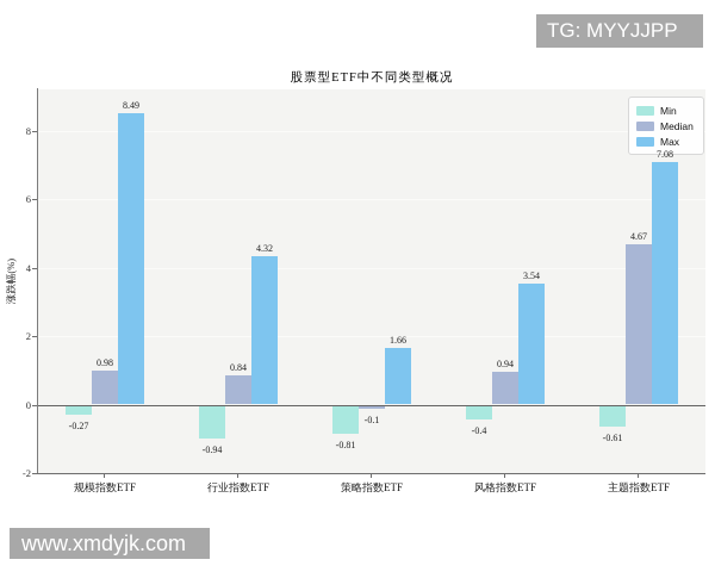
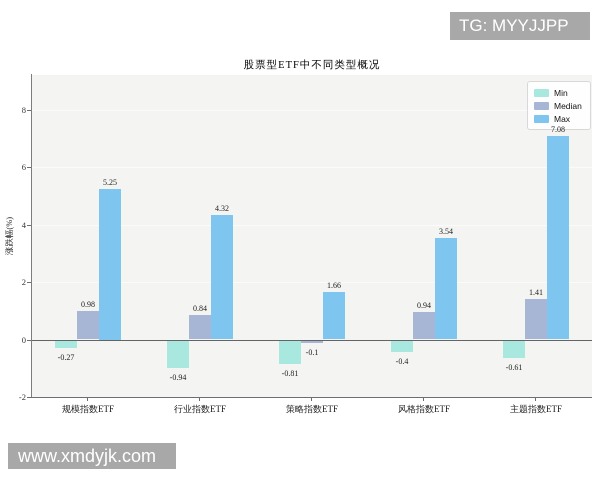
Max/规模指数ETF: 8.49 -> 5.25
Median/主题指数ETF: 4.67 -> 1.41
